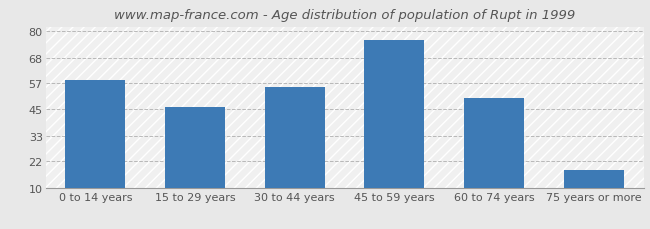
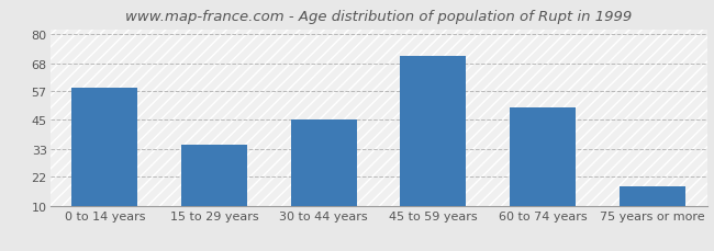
15 to 29 years: 46 -> 35
30 to 44 years: 55 -> 45
45 to 59 years: 76 -> 71
